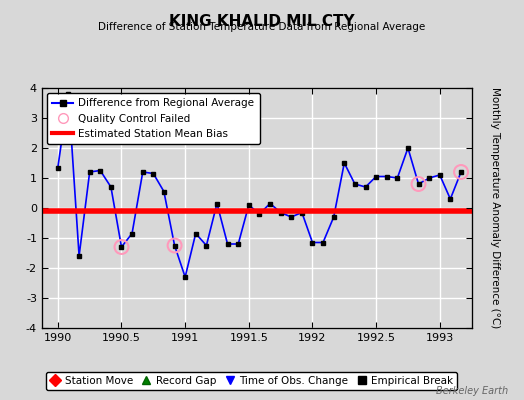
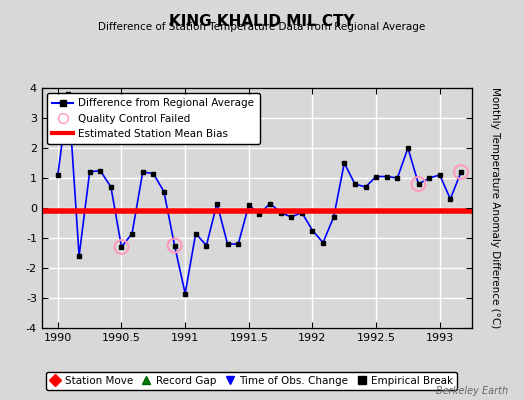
Difference from Regional Average/1990: 1.35 -> 1.10
Difference from Regional Average/1991: -2.30 -> -2.85
Difference from Regional Average/1992: -1.15 -> -0.75
